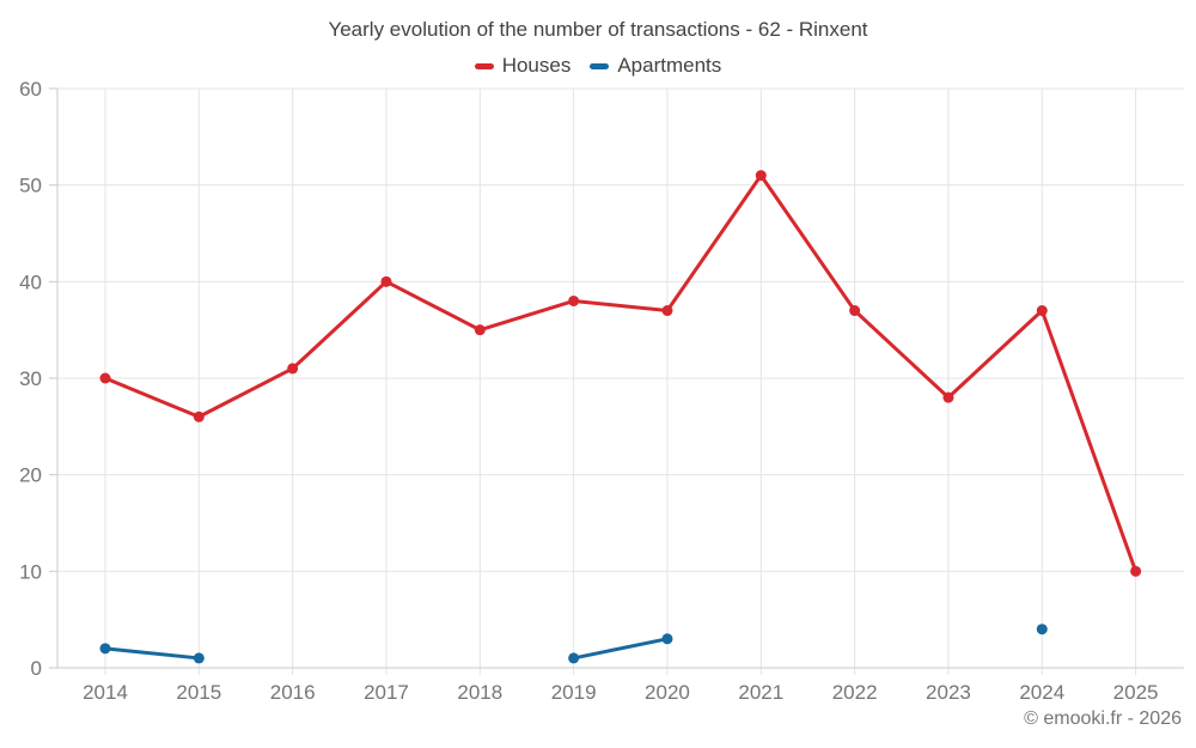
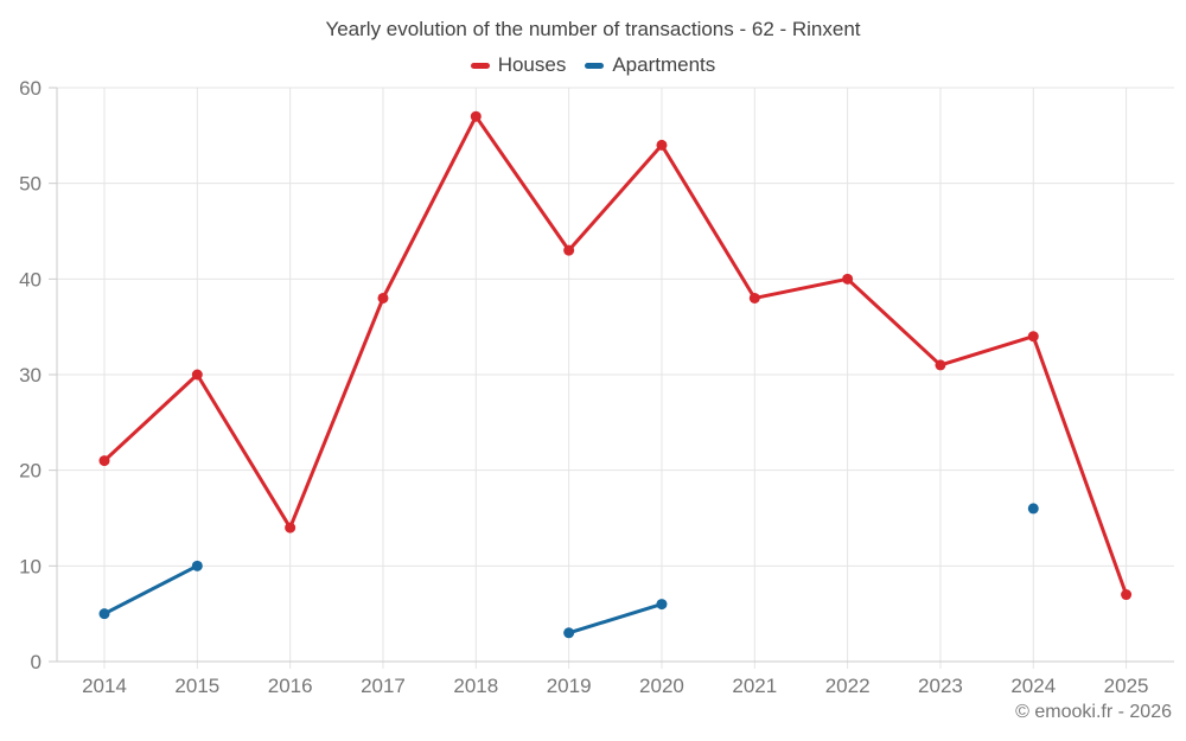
Houses/2014: 30 -> 21
Apartments/2014: 2 -> 5
Houses/2015: 26 -> 30
Apartments/2015: 1 -> 10
Houses/2016: 31 -> 14
Houses/2017: 40 -> 38
Houses/2018: 35 -> 57
Houses/2019: 38 -> 43
Apartments/2019: 1 -> 3
Houses/2020: 37 -> 54
Apartments/2020: 3 -> 6
Houses/2021: 51 -> 38
Houses/2022: 37 -> 40
Houses/2023: 28 -> 31
Houses/2024: 37 -> 34
Apartments/2024: 4 -> 16
Houses/2025: 10 -> 7
